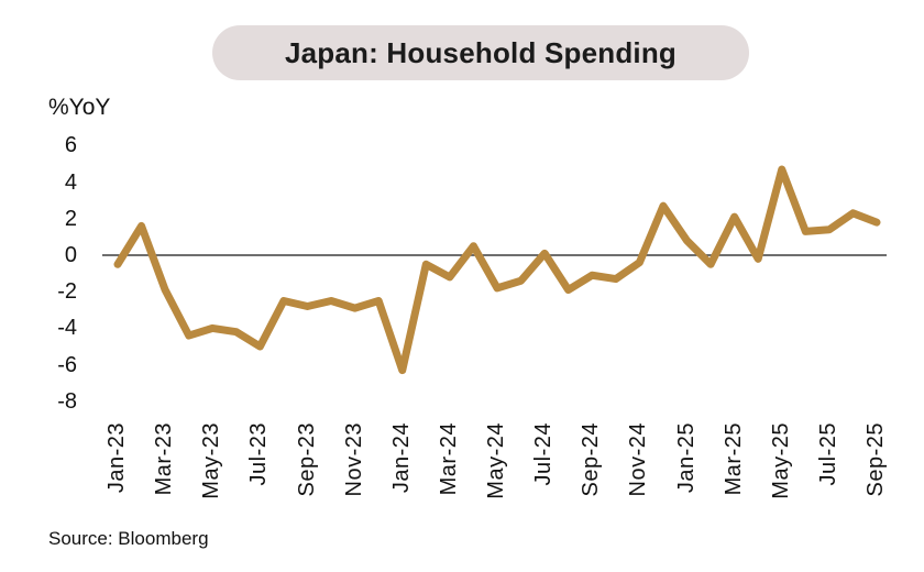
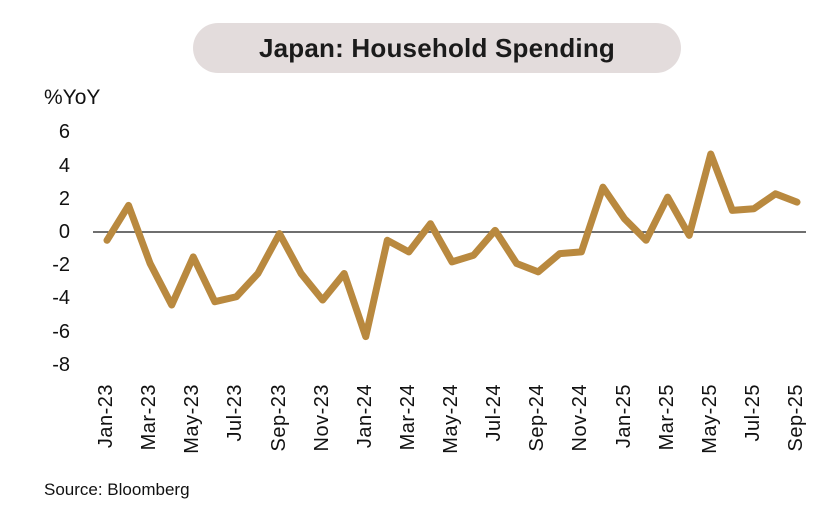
May-23: -4.0 -> -1.5
Jul-23: -5.0 -> -3.9
Sep-23: -2.8 -> -0.1
Nov-23: -2.9 -> -4.1
Sep-24: -1.1 -> -2.4
Nov-24: -0.4 -> -1.2
